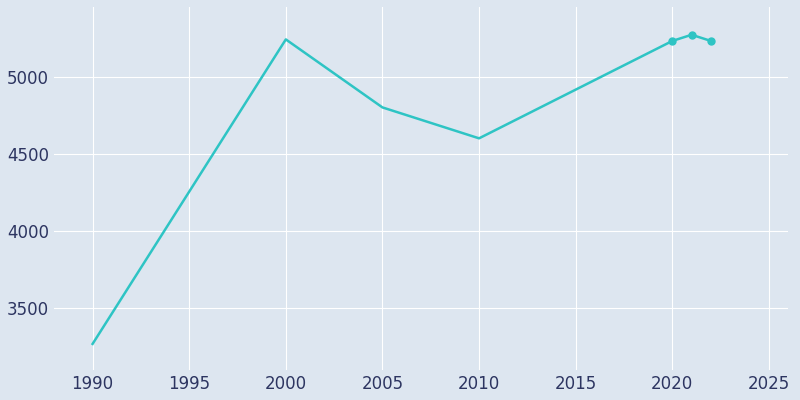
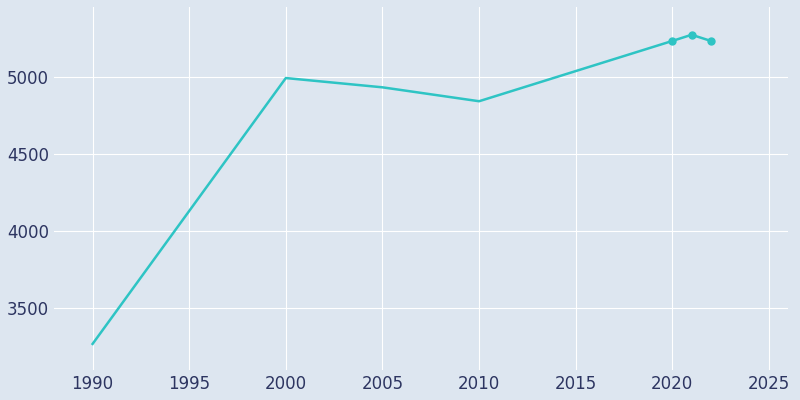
2000: 5240 -> 4990
2005: 4800 -> 4930
2010: 4600 -> 4840
